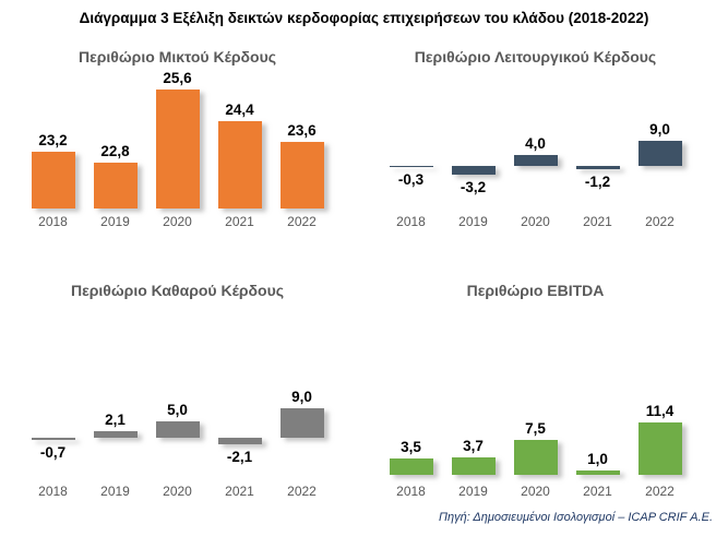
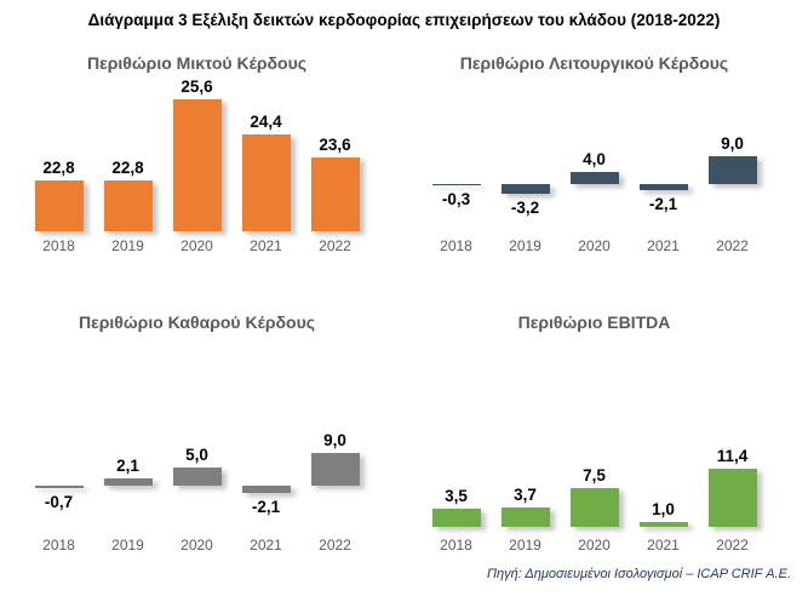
Περιθώριο Μικτού Κέρδους/2018: 23,2 -> 22,8
Περιθώριο Λειτουργικού Κέρδους/2021: -1,2 -> -2,1
